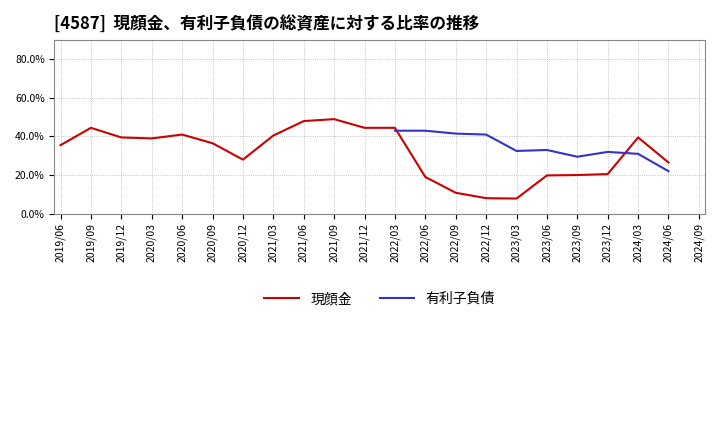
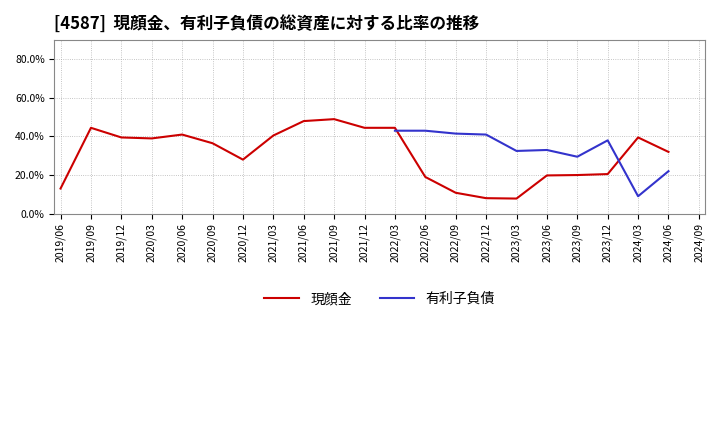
現顔金/2019/06: 35% -> 13%
有利子負債/2023/12: 32% -> 38%
有利子負債/2024/03: 31% -> 9%
現顔金/2024/06: 27% -> 32%
